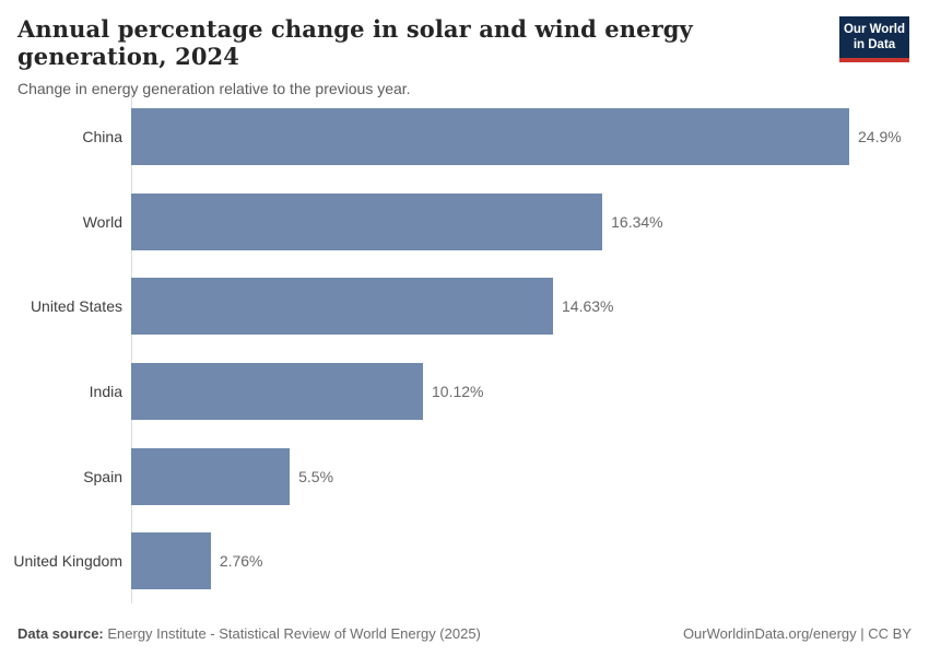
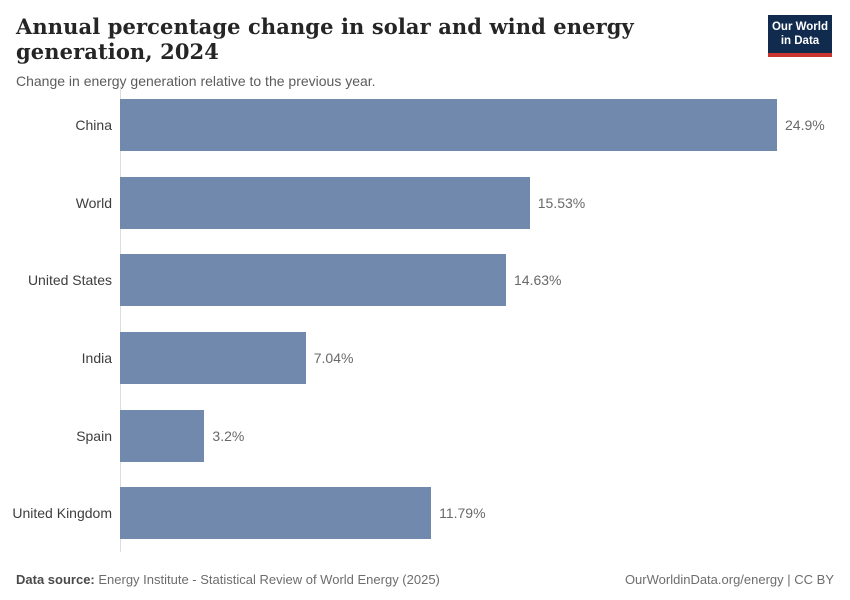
World: 16.34% -> 15.53%
India: 10.12% -> 7.04%
Spain: 5.5% -> 3.2%
United Kingdom: 2.76% -> 11.79%
